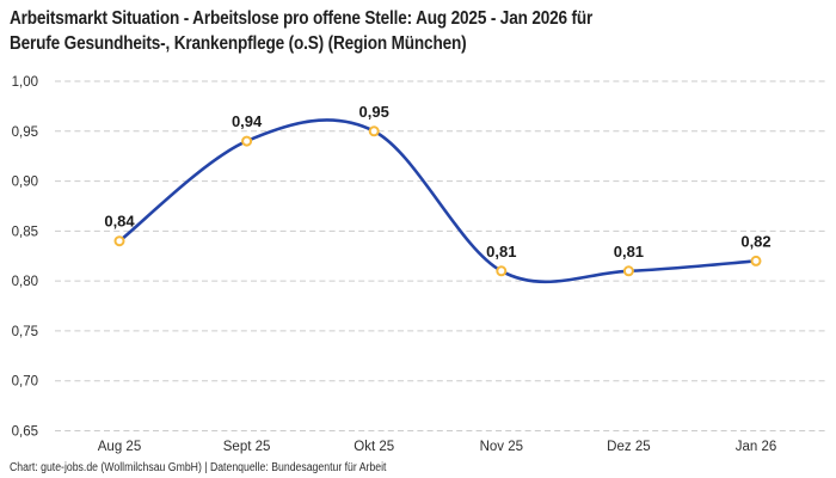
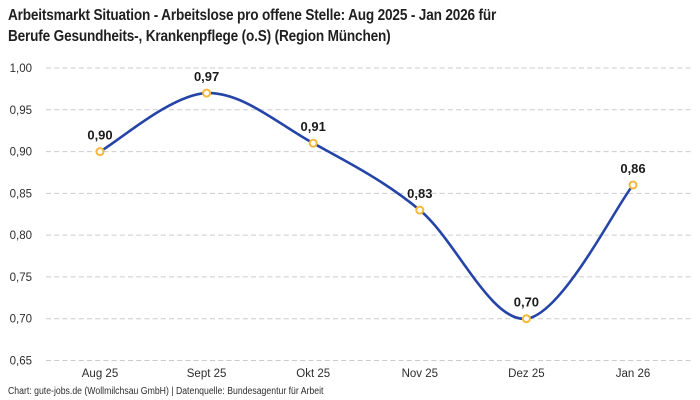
Aug 25: 0,84 -> 0,90
Sept 25: 0,94 -> 0,97
Okt 25: 0,95 -> 0,91
Nov 25: 0,81 -> 0,83
Dez 25: 0,81 -> 0,70
Jan 26: 0,82 -> 0,86
